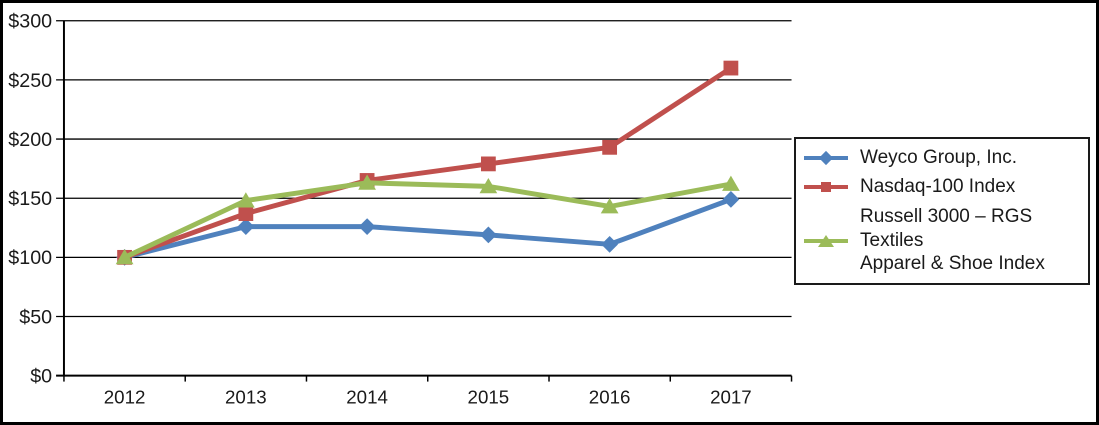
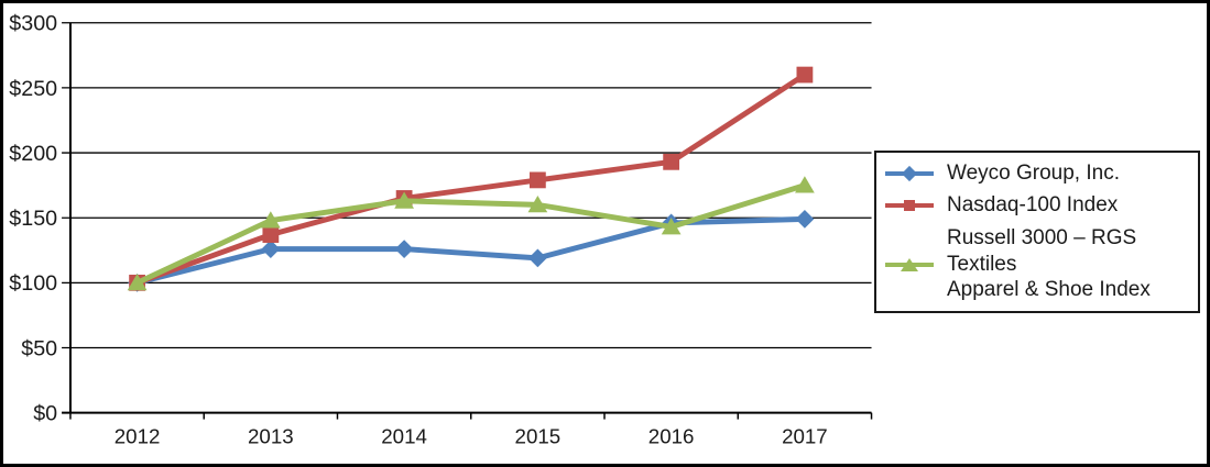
Weyco Group, Inc./2016: $111 -> $146
Russell 3000 – RGS Textiles Apparel & Shoe Index/2017: $162 -> $175
